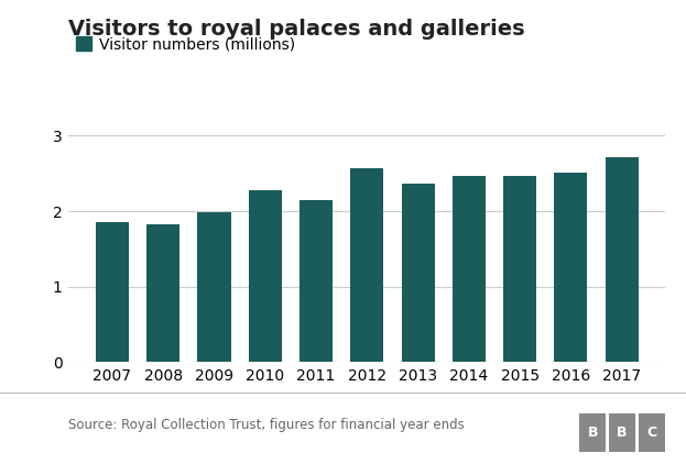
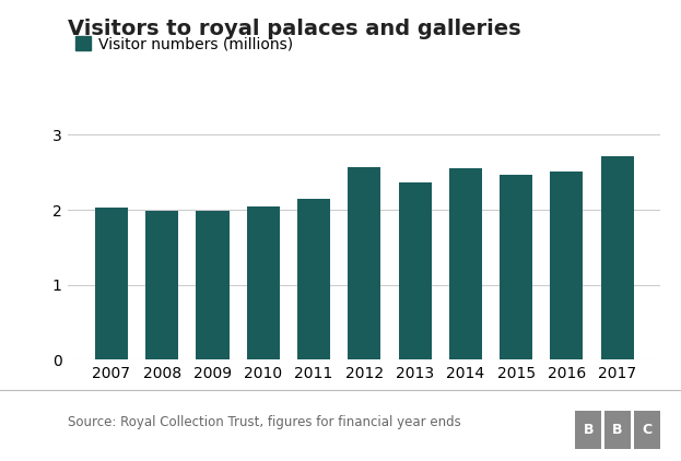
2007: 1.86 -> 2.03
2008: 1.82 -> 1.99
2010: 2.28 -> 2.05
2014: 2.46 -> 2.56
